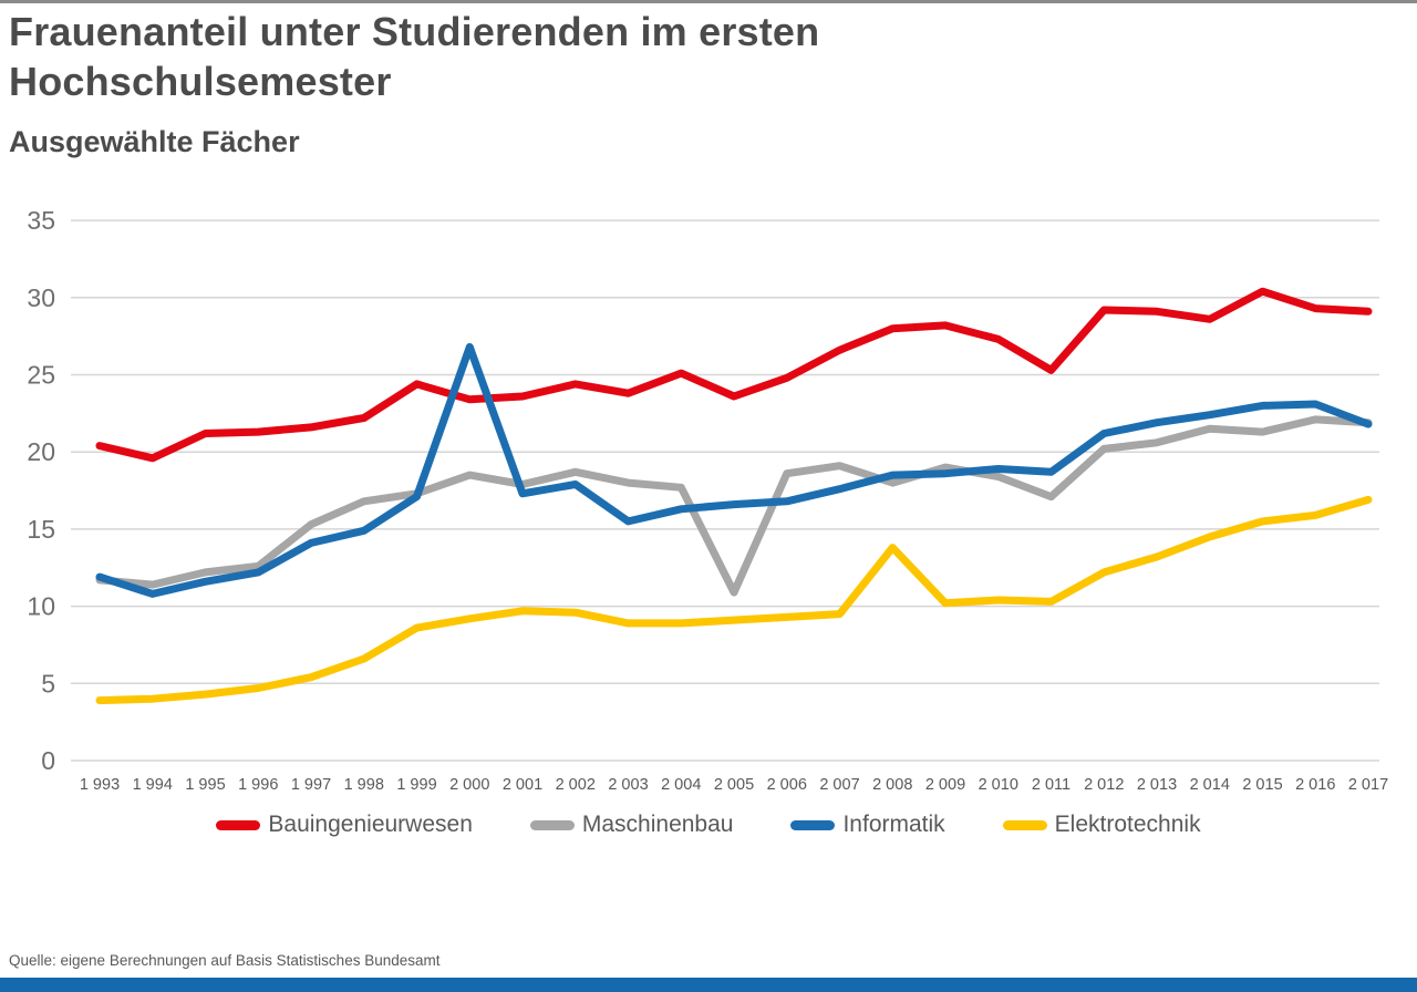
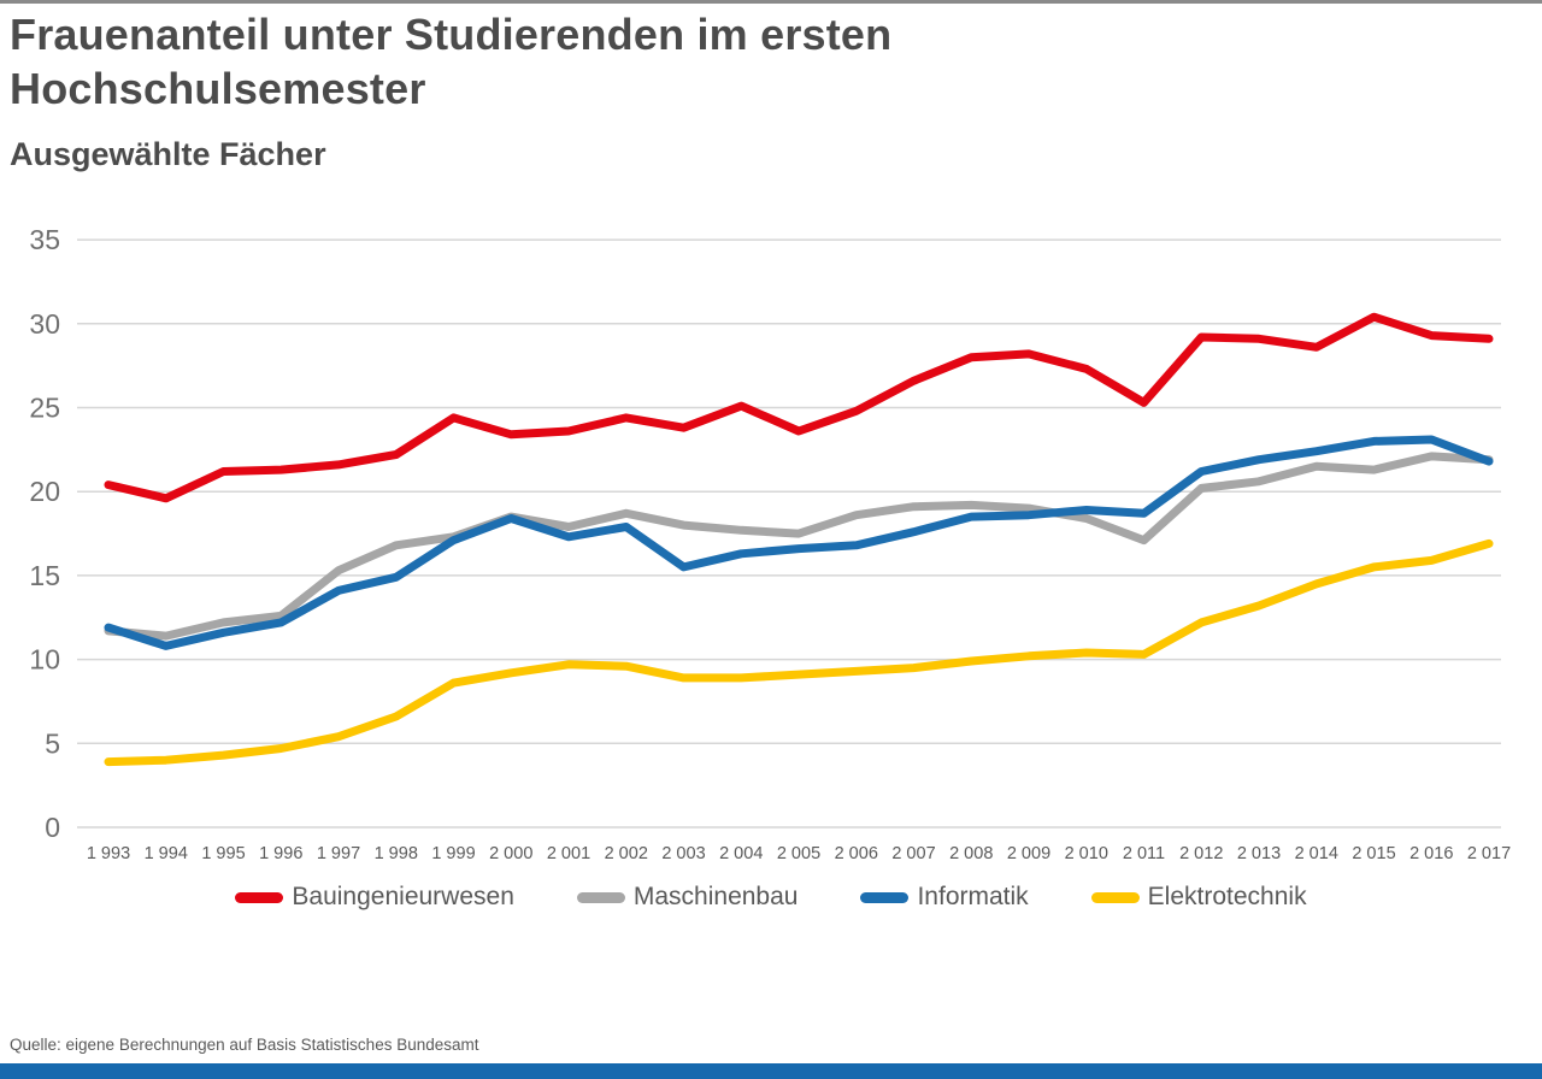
Informatik/2000: 26.8 -> 18.4
Maschinenbau/2005: 10.9 -> 17.5
Maschinenbau/2008: 18.0 -> 19.2
Elektrotechnik/2008: 13.8 -> 9.9
